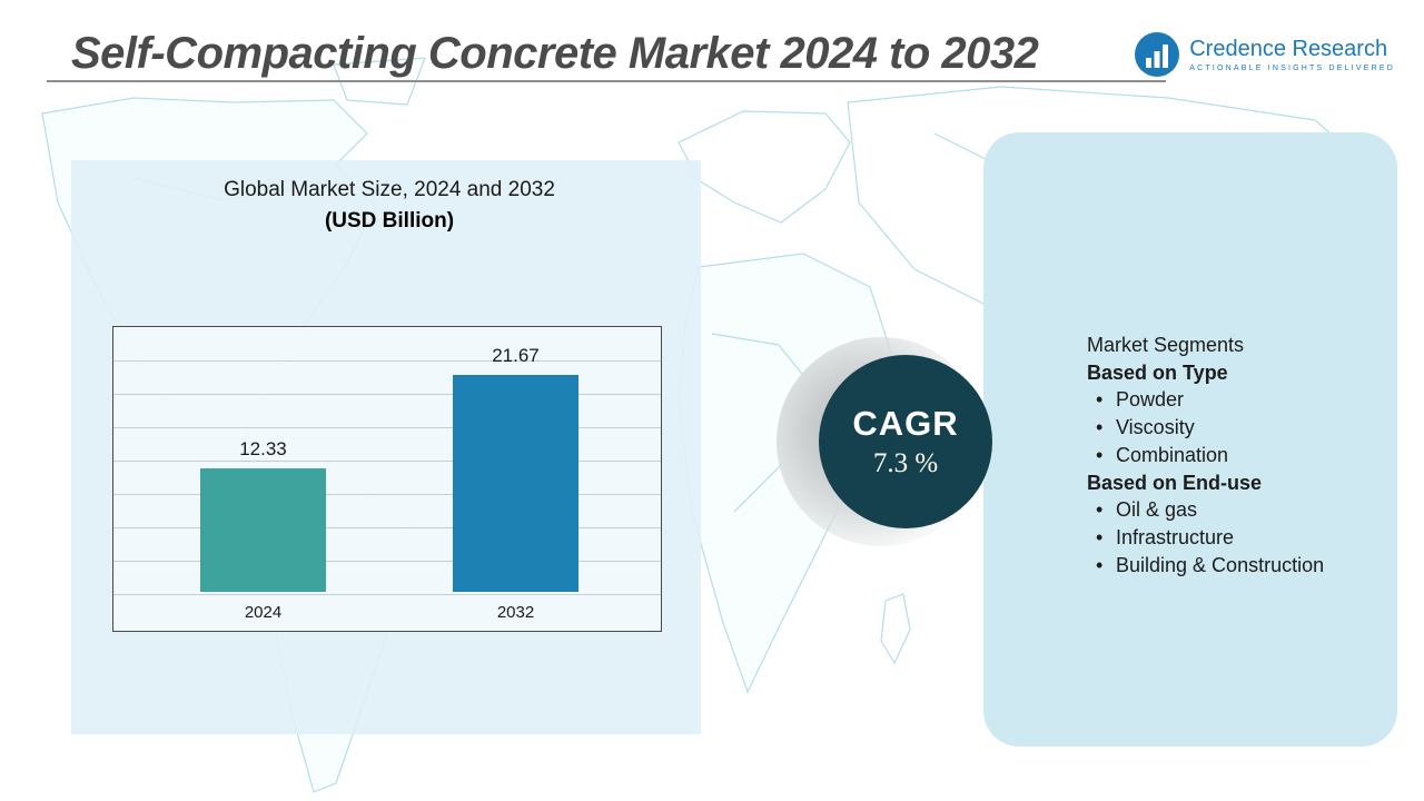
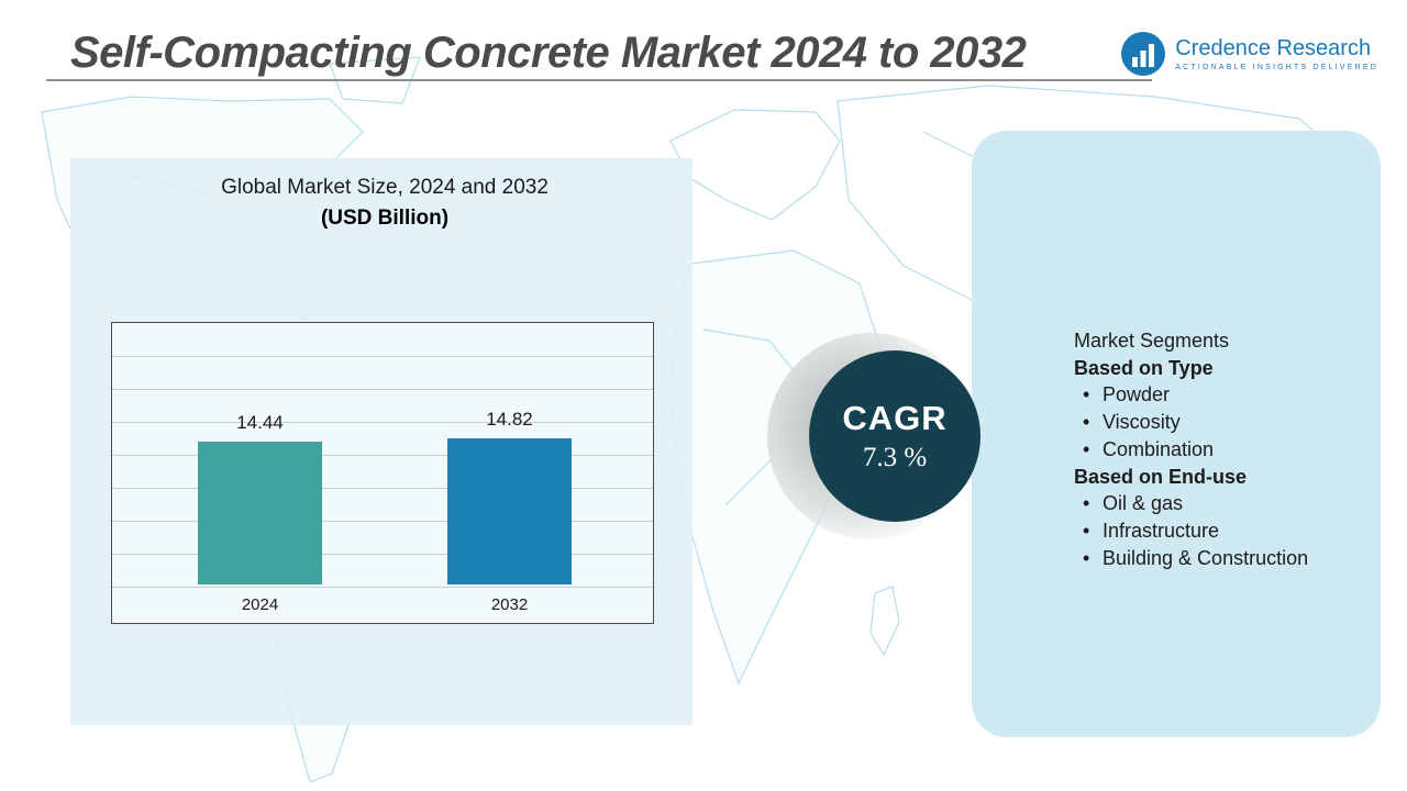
2024: 12.33 -> 14.44
2032: 21.67 -> 14.82
